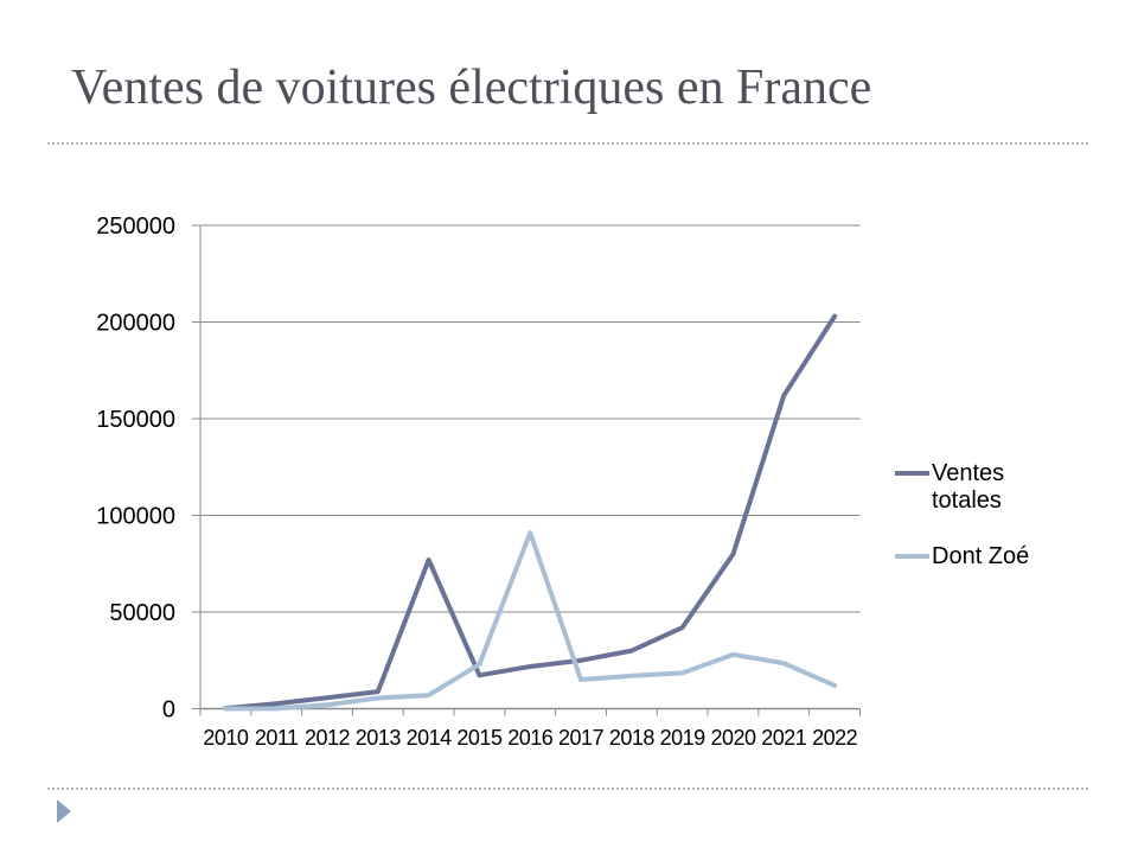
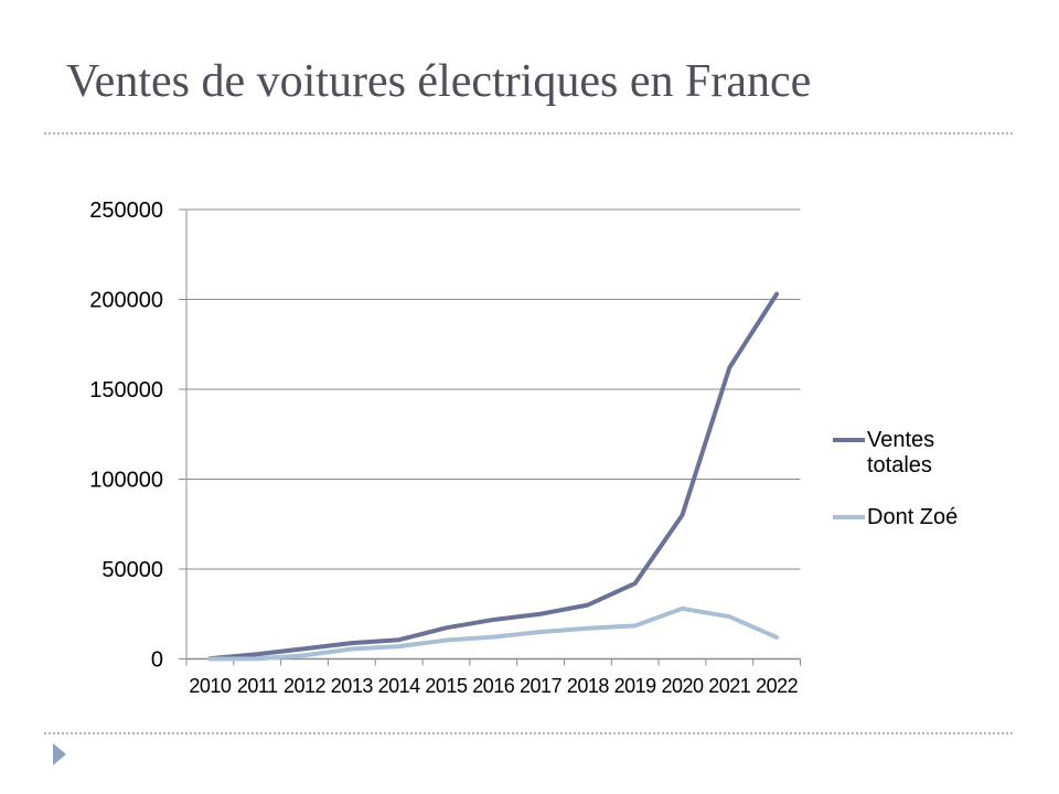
Ventes totales/2014: 77000 -> 11000
Dont Zoé/2015: 23000 -> 10000
Dont Zoé/2016: 91000 -> 12000
